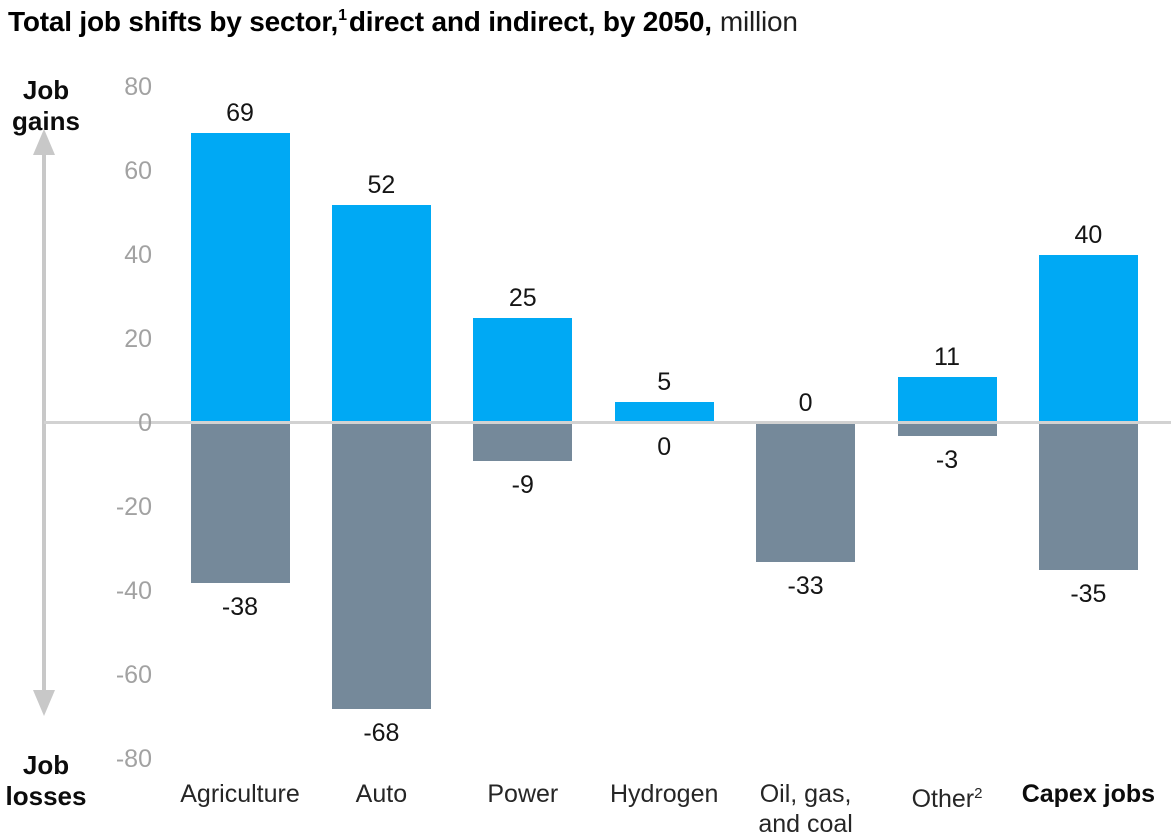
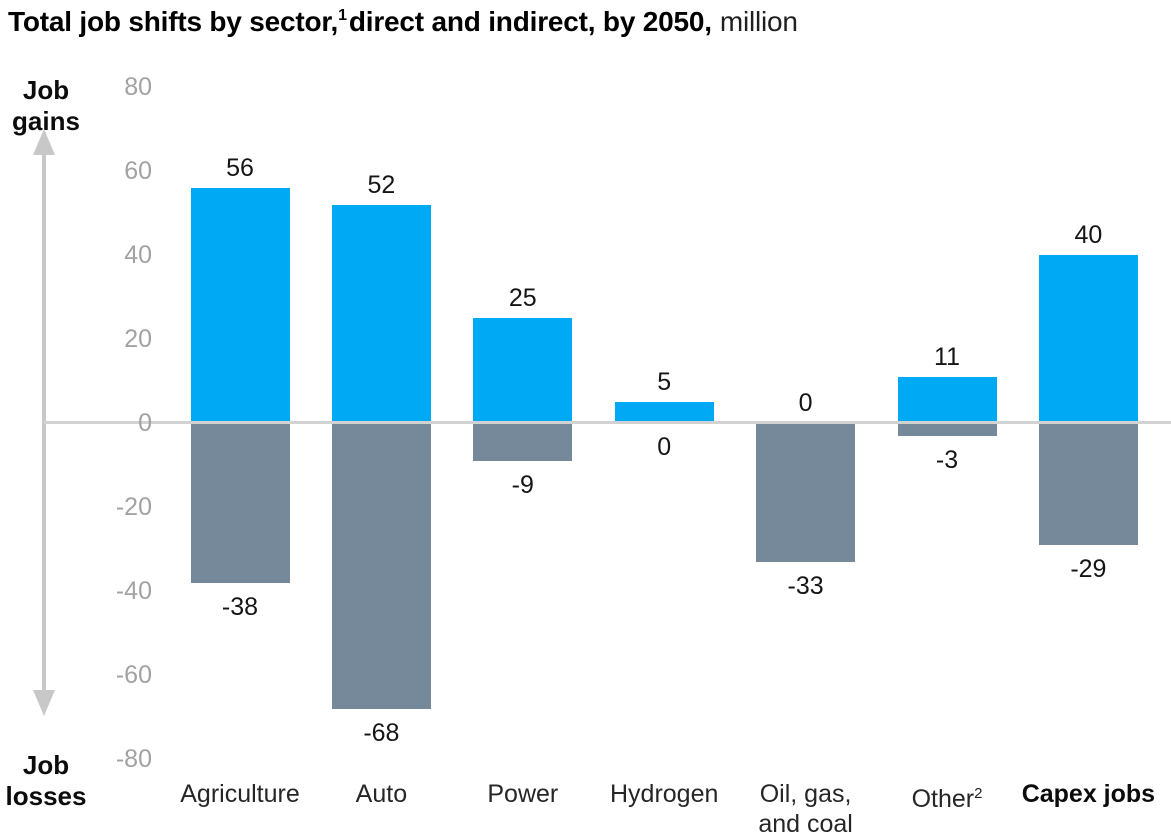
Job gains/Agriculture: 69 -> 56
Job losses/Capex jobs: -35 -> -29
